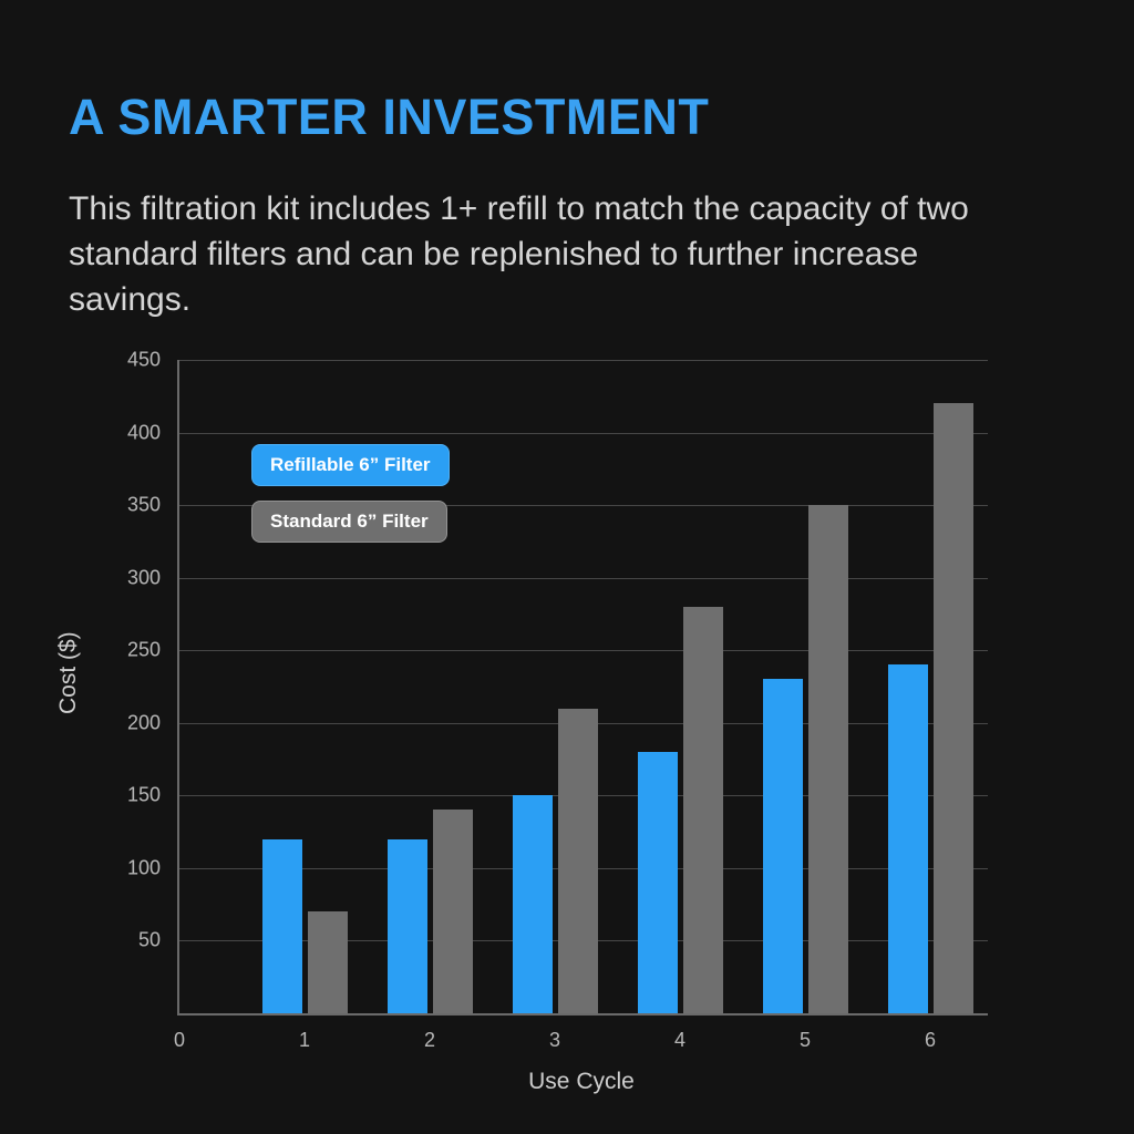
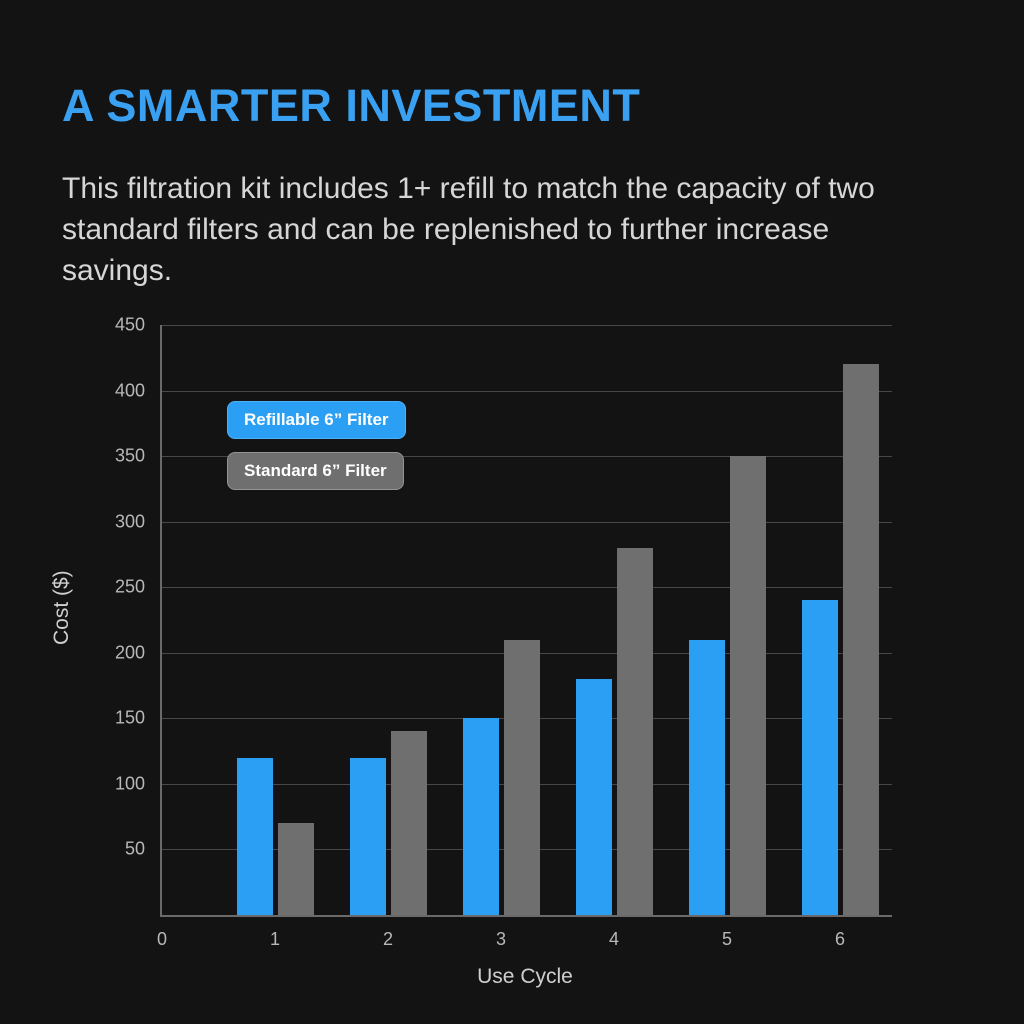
Refillable 6” Filter/5: 230 -> 210
